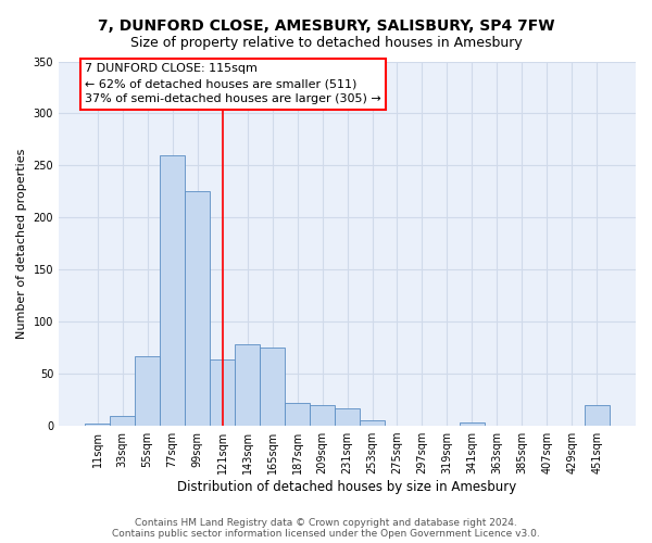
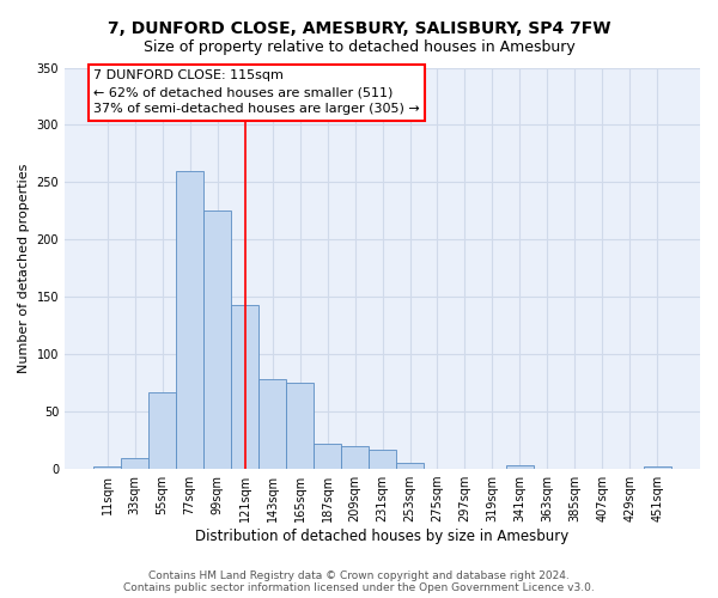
121sqm: 64 -> 143
451sqm: 20 -> 2
